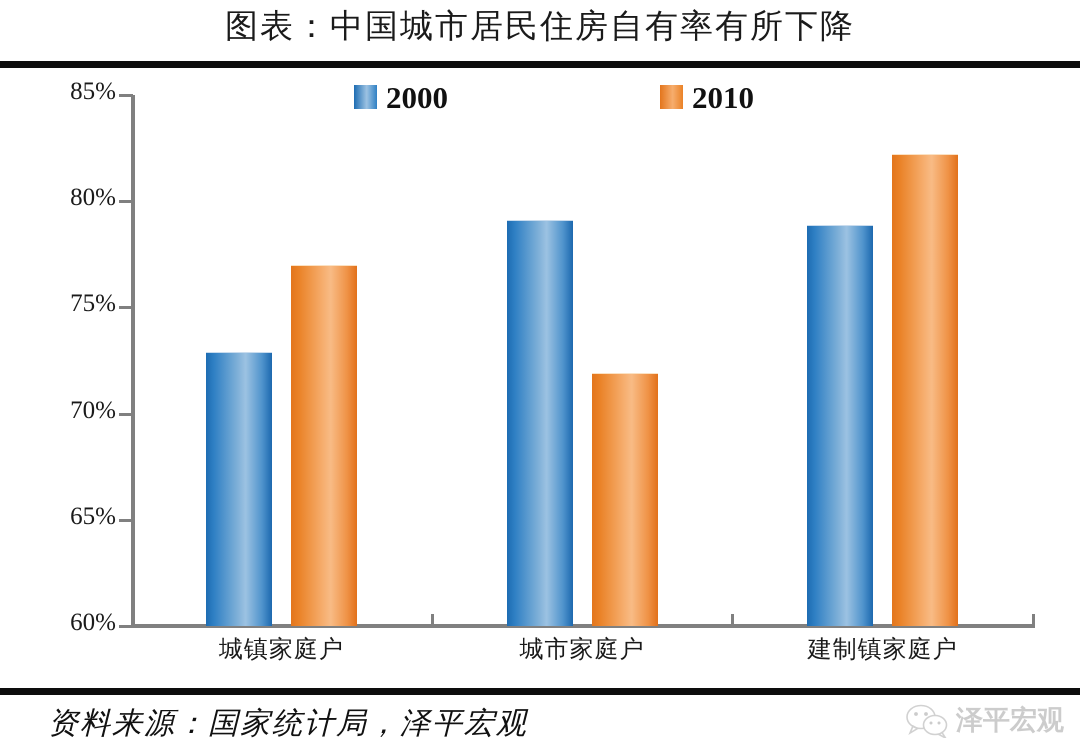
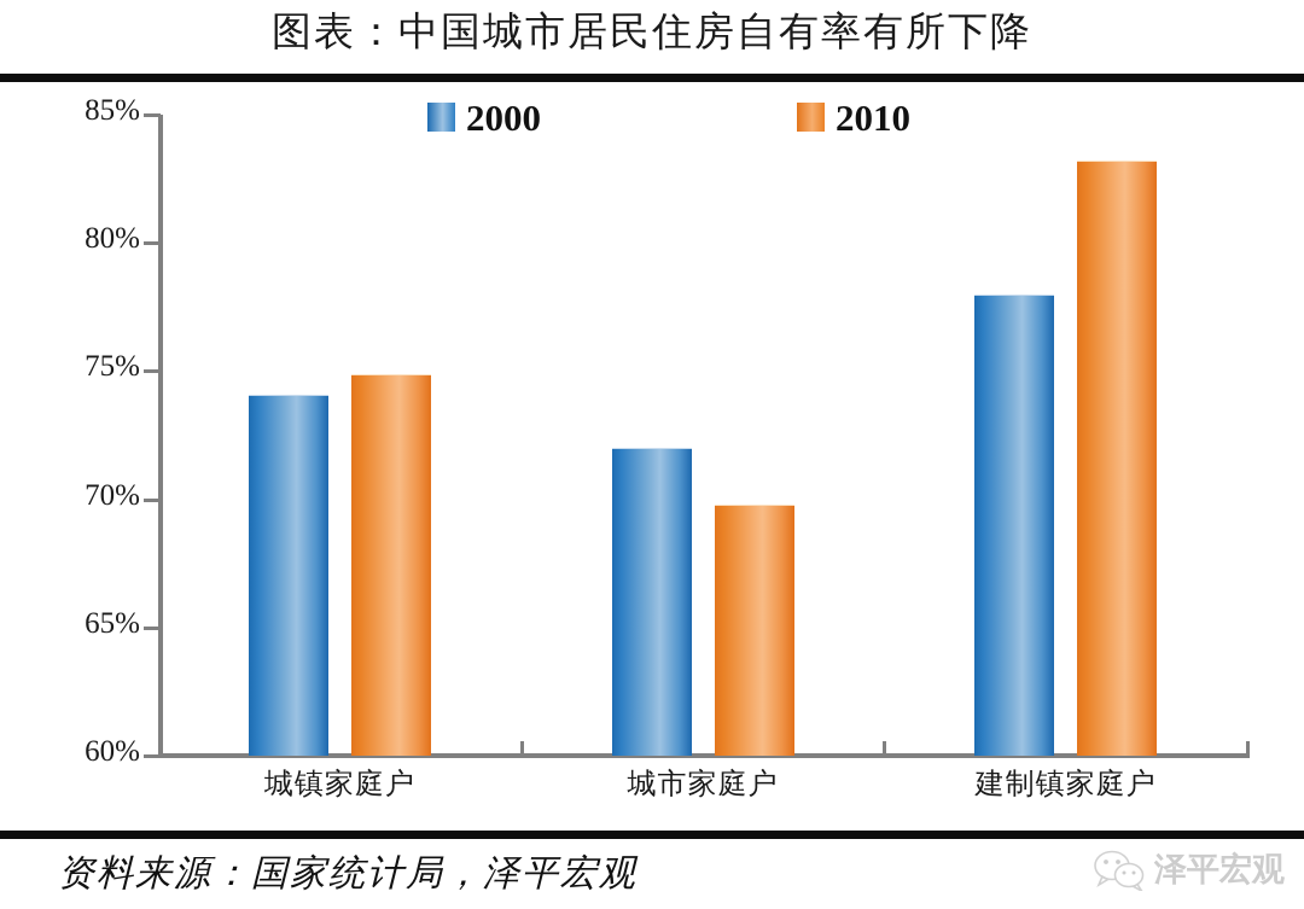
2000/城镇家庭户: 72.9% -> 74.1%
2010/城镇家庭户: 77.0% -> 74.9%
2000/城市家庭户: 79.1% -> 72.0%
2010/城市家庭户: 71.9% -> 69.8%
2000/建制镇家庭户: 78.9% -> 78.0%
2010/建制镇家庭户: 82.2% -> 83.2%
